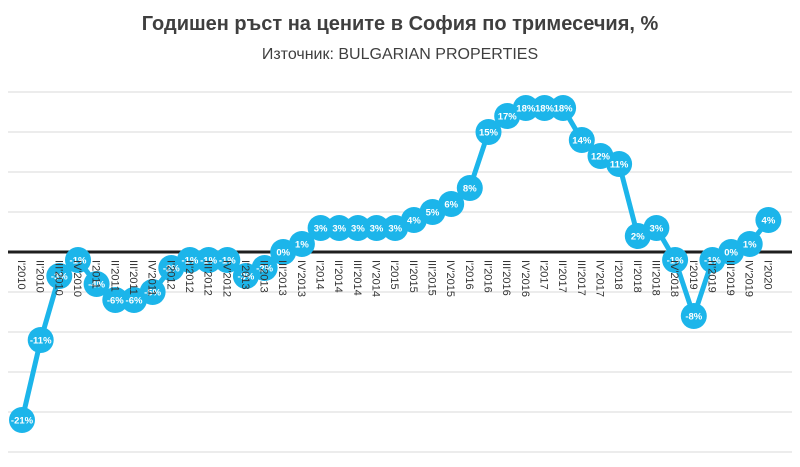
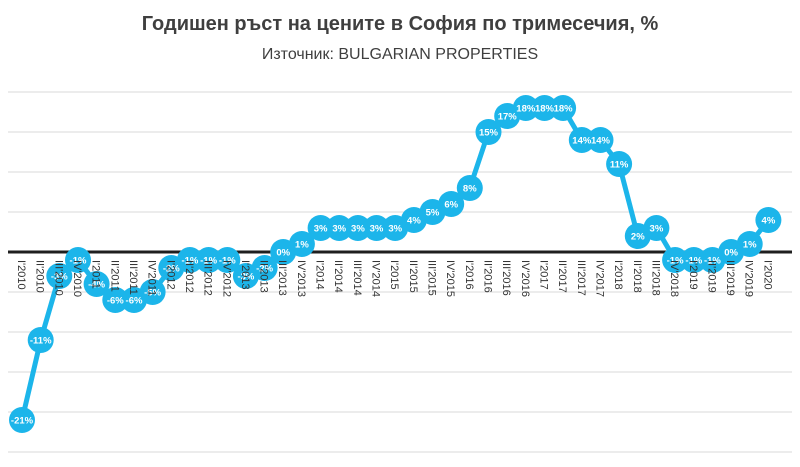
IV'2017: 12% -> 14%
I'2019: -8% -> -1%
